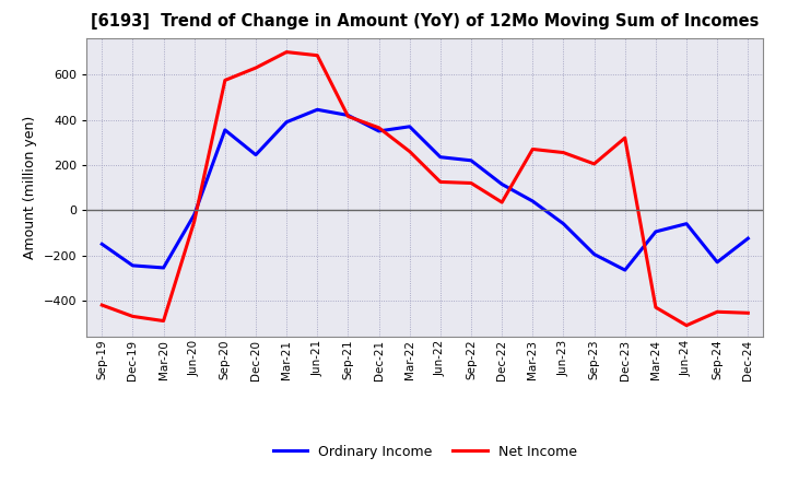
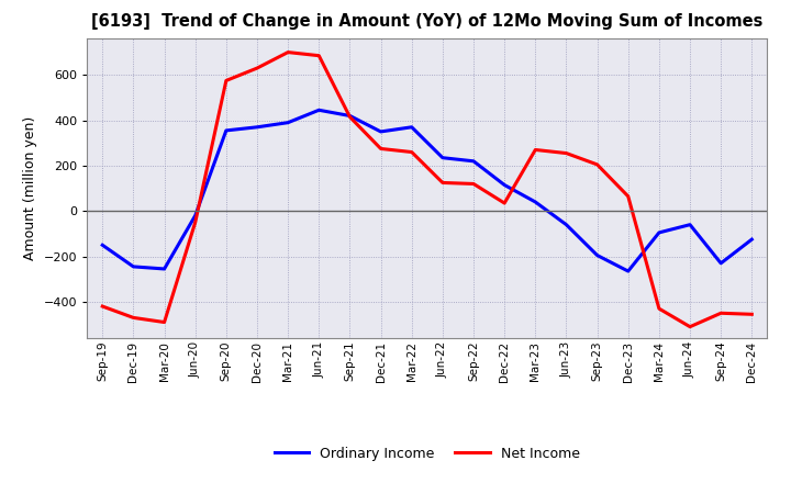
Ordinary Income/Dec-20: 245 -> 370
Net Income/Dec-21: 365 -> 275
Net Income/Dec-23: 320 -> 65
